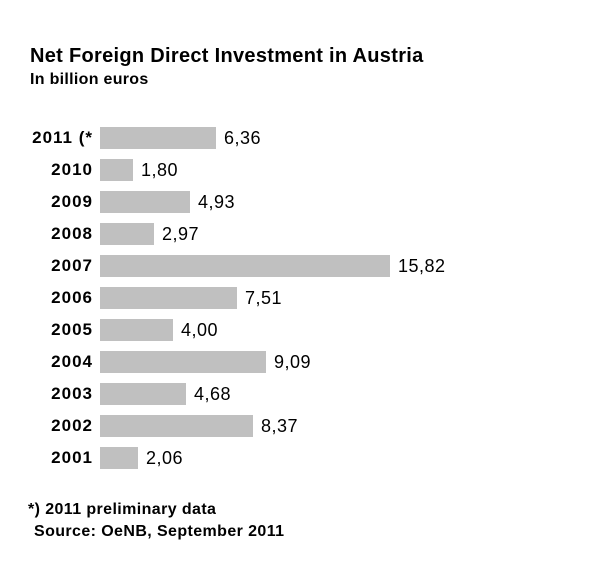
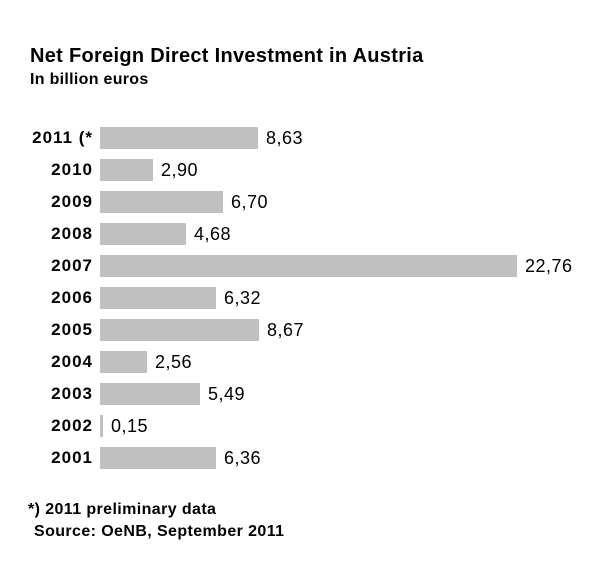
2011 (*: 6,36 -> 8,63
2010: 1,80 -> 2,90
2009: 4,93 -> 6,70
2008: 2,97 -> 4,68
2007: 15,82 -> 22,76
2006: 7,51 -> 6,32
2005: 4,00 -> 8,67
2004: 9,09 -> 2,56
2003: 4,68 -> 5,49
2002: 8,37 -> 0,15
2001: 2,06 -> 6,36
